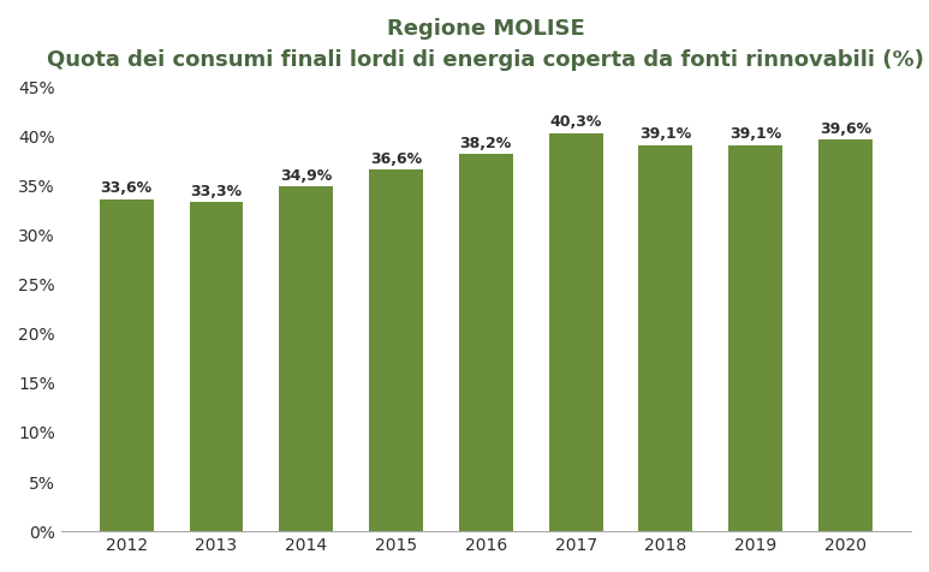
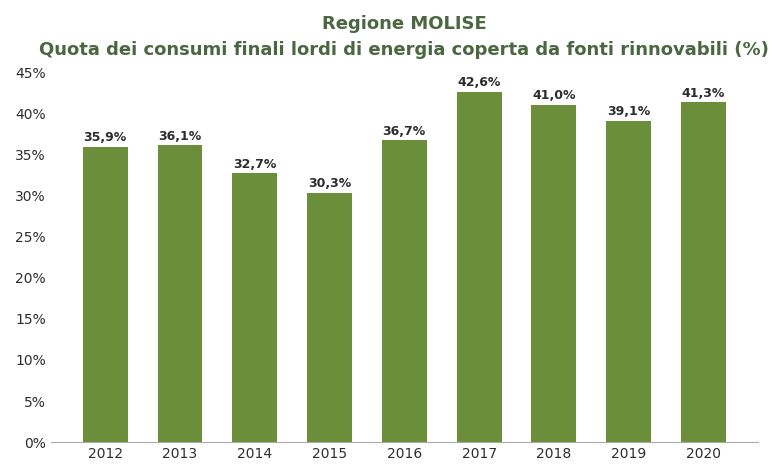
2012: 33,6% -> 35,9%
2013: 33,3% -> 36,1%
2014: 34,9% -> 32,7%
2015: 36,6% -> 30,3%
2016: 38,2% -> 36,7%
2017: 40,3% -> 42,6%
2018: 39,1% -> 41,0%
2020: 39,6% -> 41,3%
